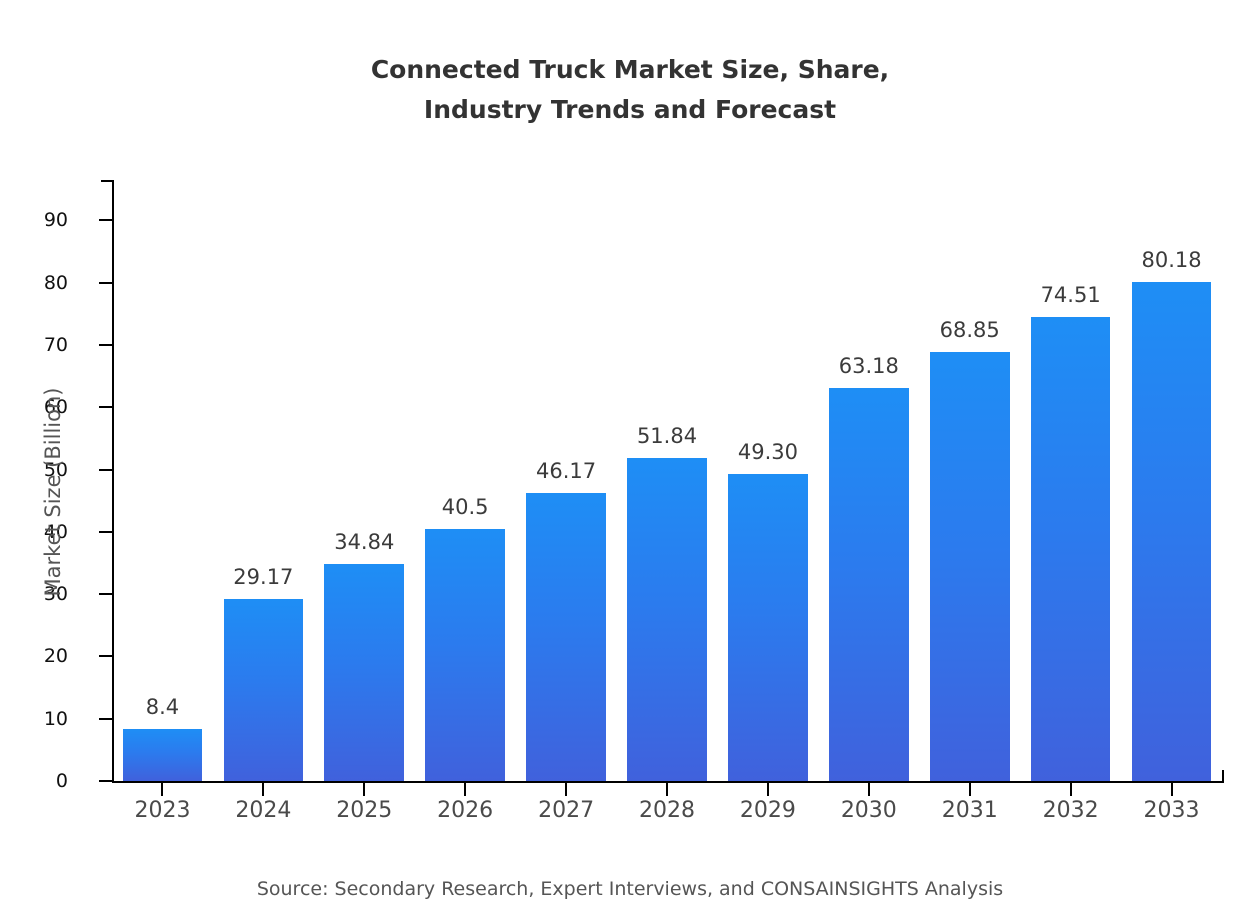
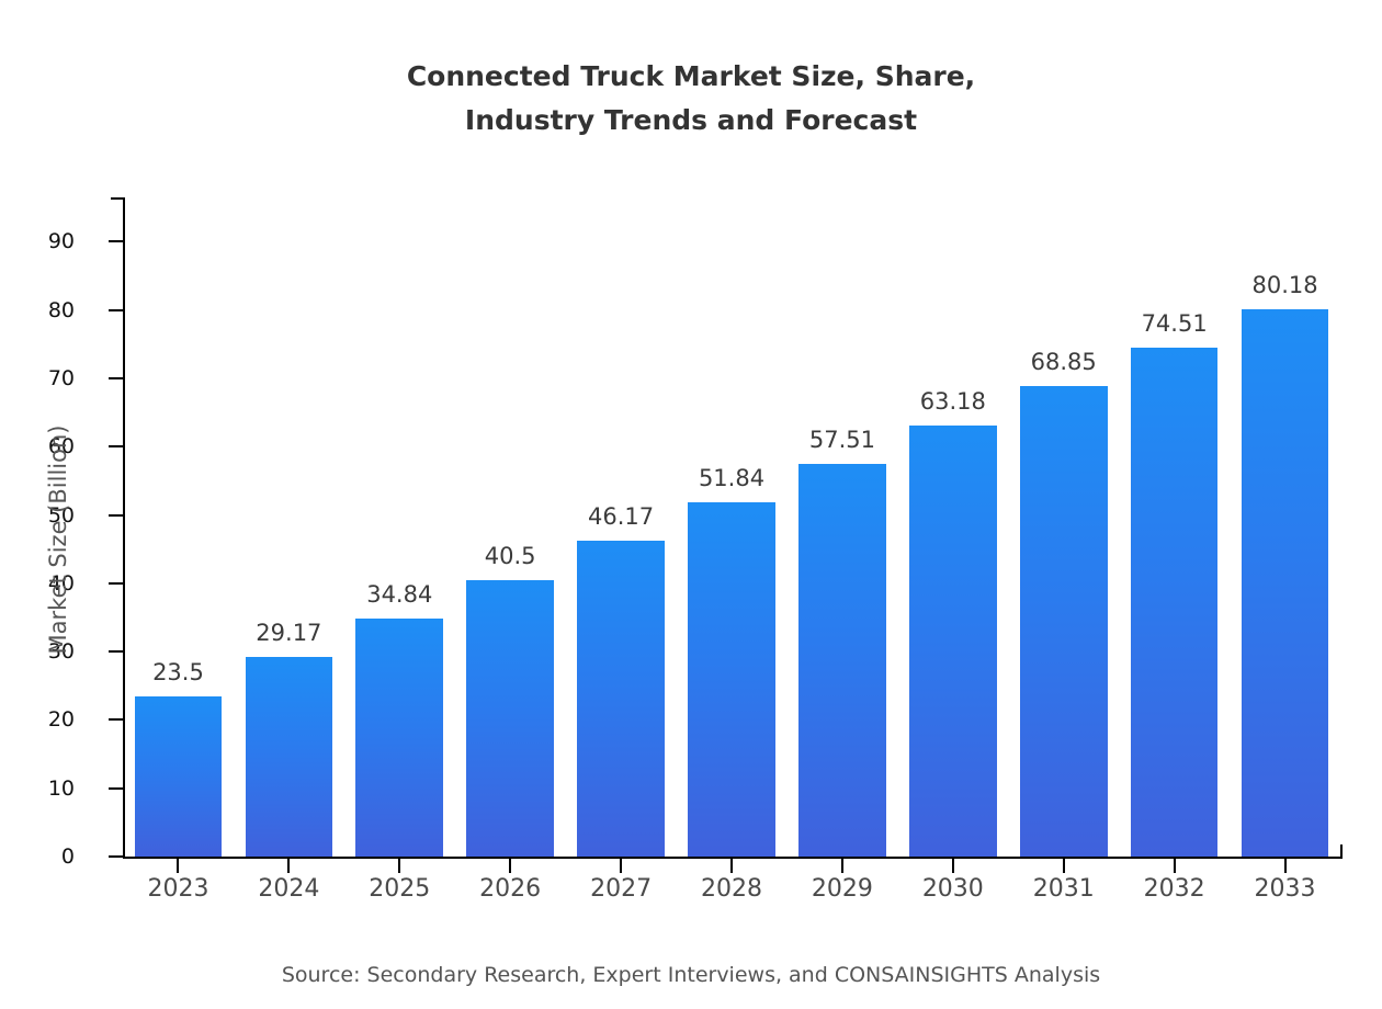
2023: 8.4 -> 23.5
2029: 49.30 -> 57.51
